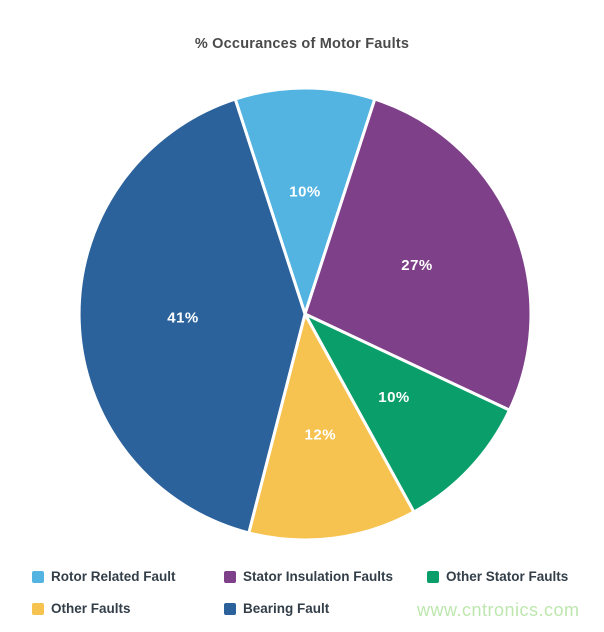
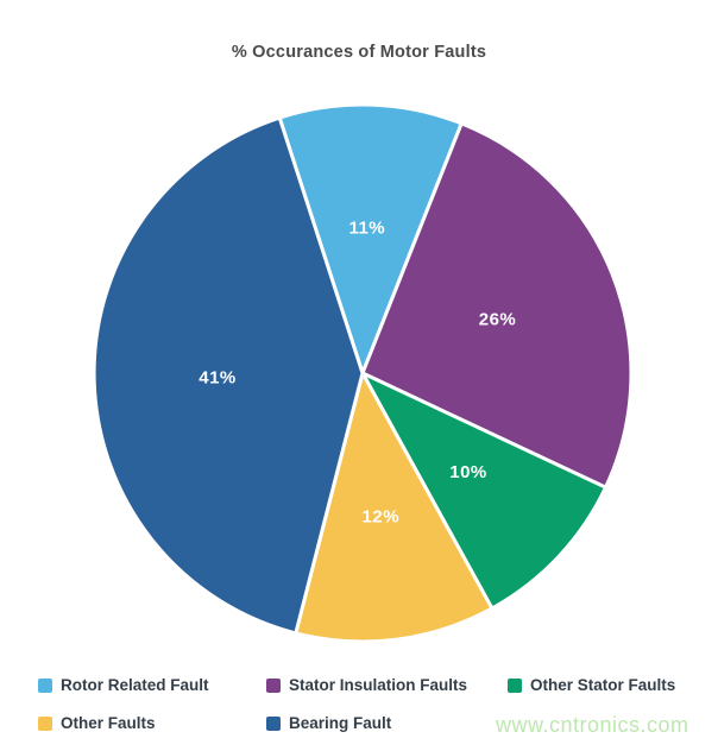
Rotor Related Fault: 10% -> 11%
Stator Insulation Faults: 27% -> 26%
